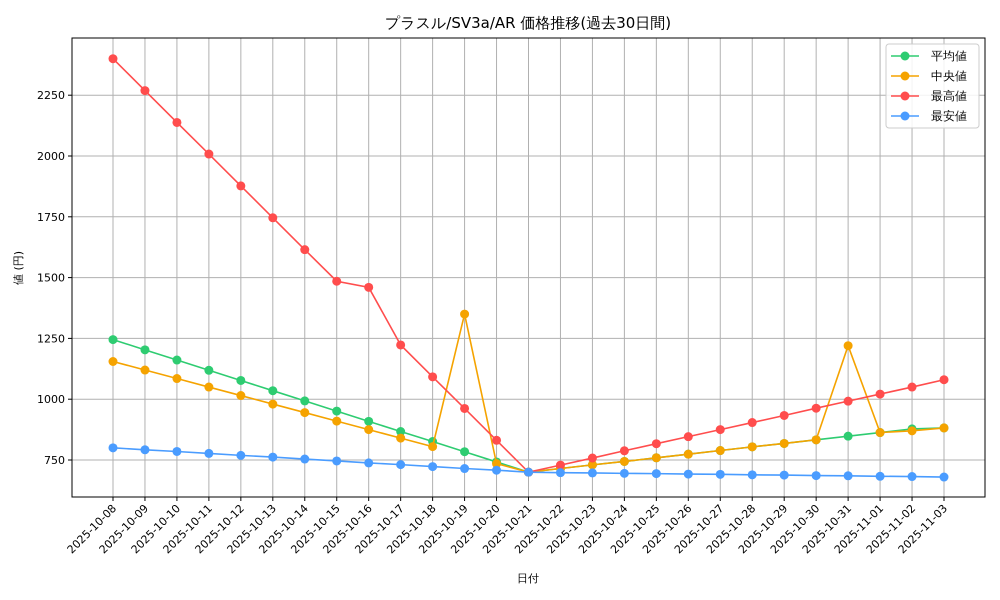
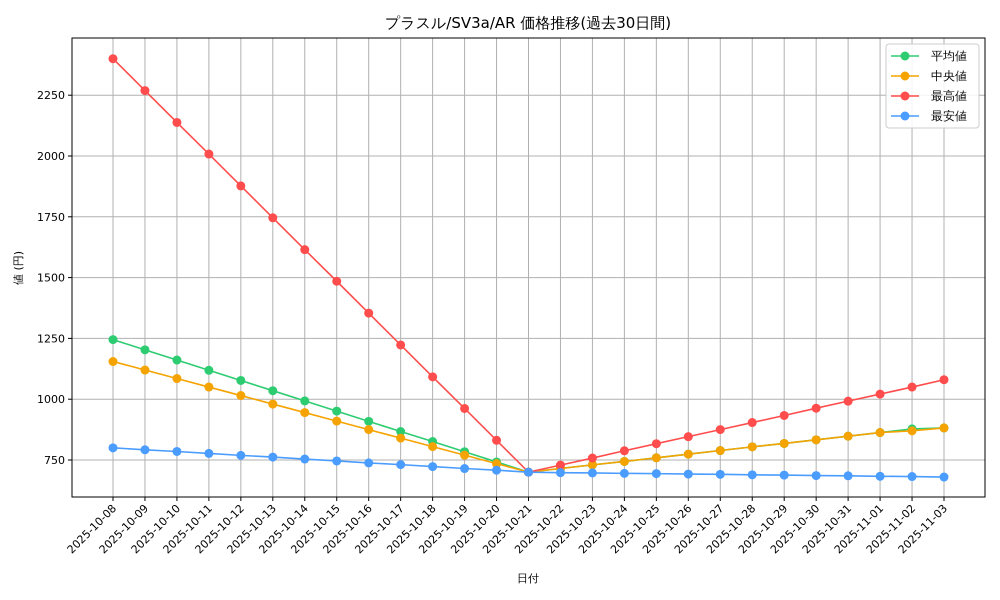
最高値/2025-10-16: 1460 -> 1350
中央値/2025-10-19: 1350 -> 770
中央値/2025-10-31: 1220 -> 850
